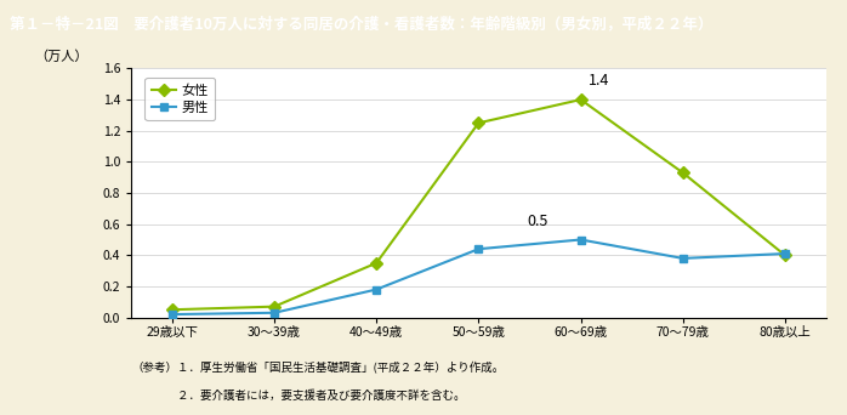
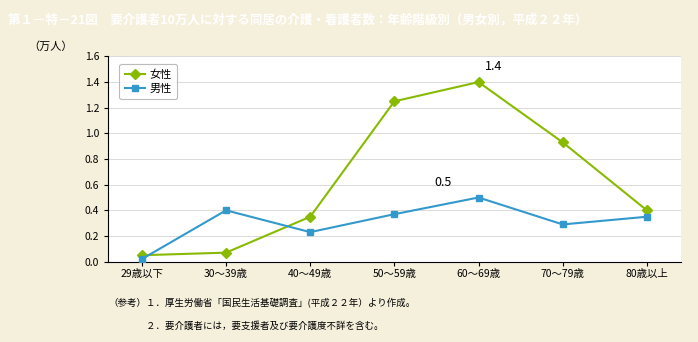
男性/30～39歳: 0.03 -> 0.40
男性/40～49歳: 0.18 -> 0.23
男性/50～59歳: 0.44 -> 0.37
男性/70～79歳: 0.38 -> 0.29
男性/80歳以上: 0.41 -> 0.35
